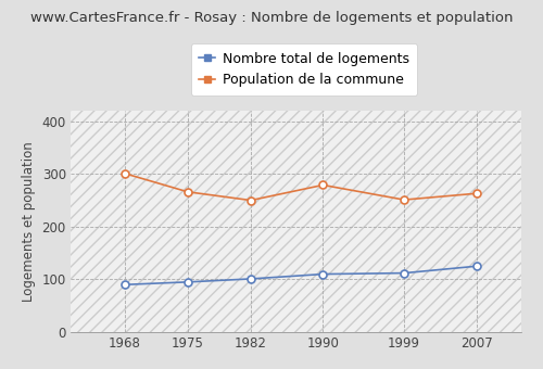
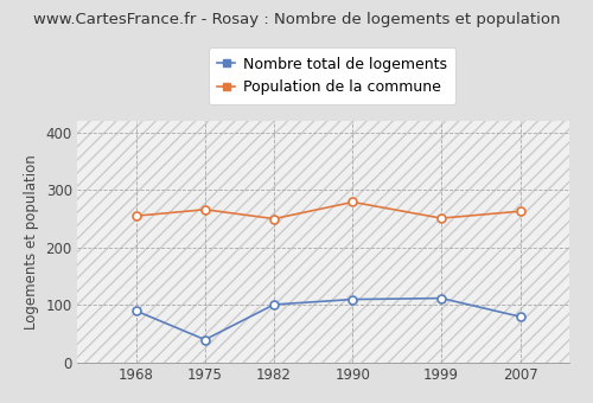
Population de la commune/1968: 301 -> 255
Nombre total de logements/1975: 95 -> 40
Nombre total de logements/2007: 125 -> 80
